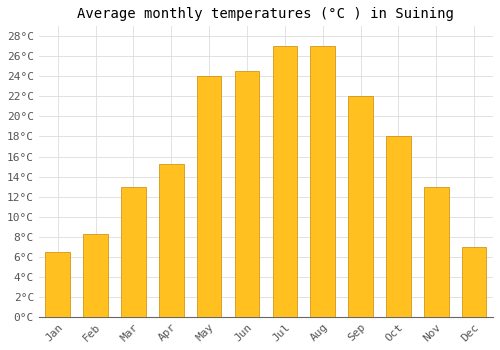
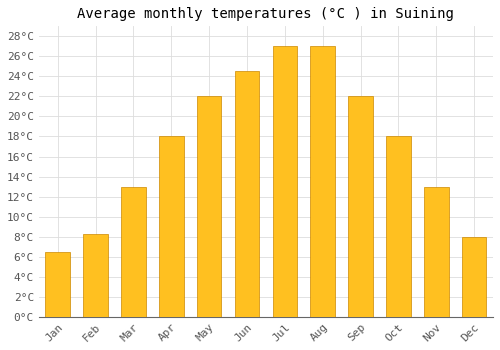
Apr: 15.3°C -> 18.0°C
May: 24.0°C -> 22.0°C
Dec: 7.0°C -> 8.0°C
